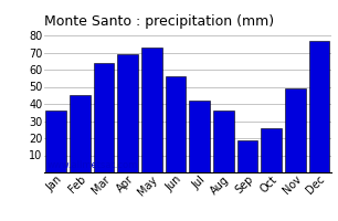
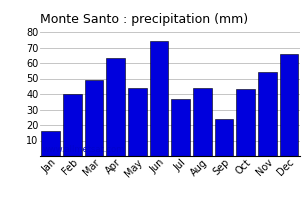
Jan: 36 -> 16
Feb: 45 -> 40
Mar: 64 -> 49
Apr: 69 -> 63
May: 73 -> 44
Jun: 56 -> 74
Jul: 42 -> 37
Aug: 36 -> 44
Sep: 19 -> 24
Oct: 26 -> 43
Nov: 49 -> 54
Dec: 77 -> 66
